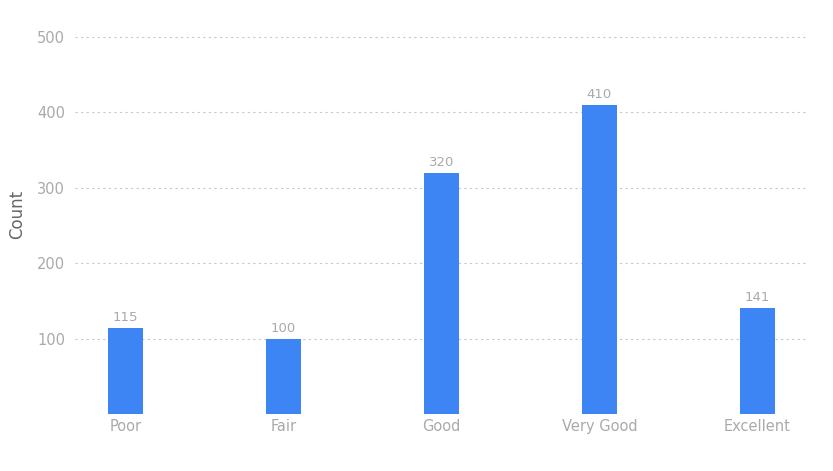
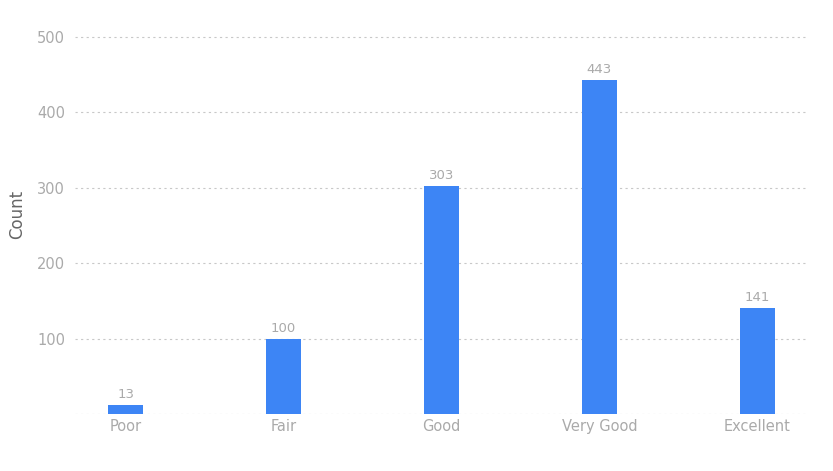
Poor: 115 -> 13
Good: 320 -> 303
Very Good: 410 -> 443
